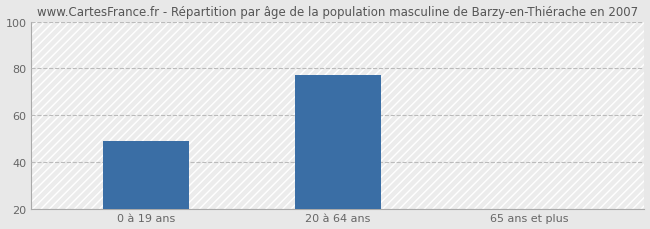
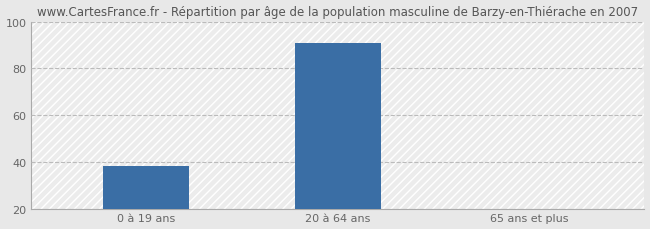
0 à 19 ans: 49 -> 38
20 à 64 ans: 77 -> 91
